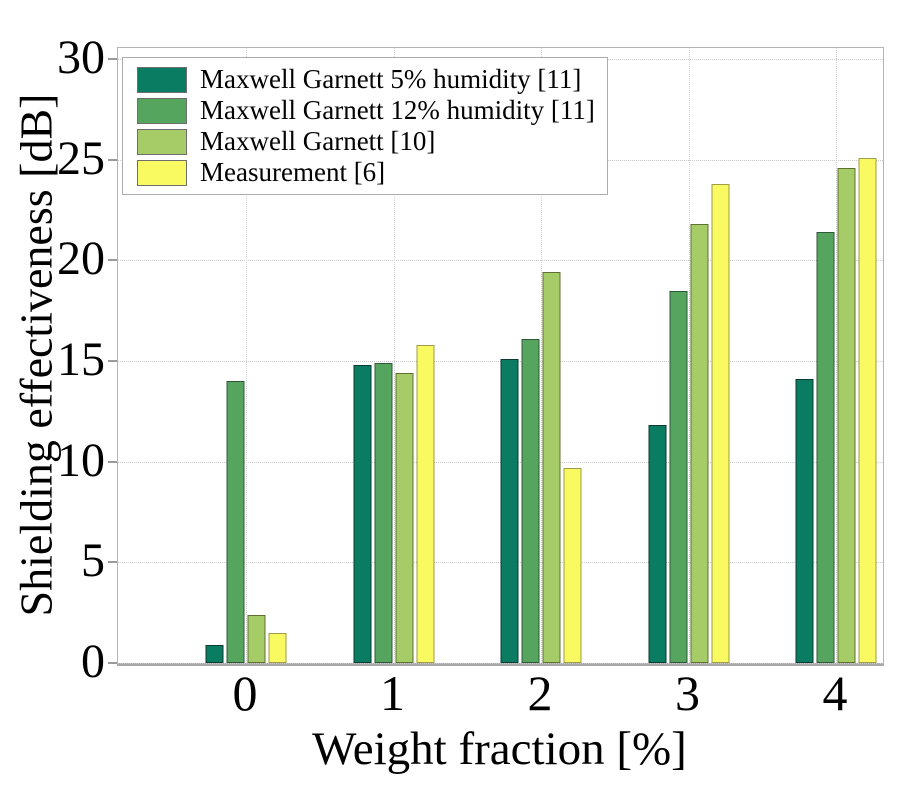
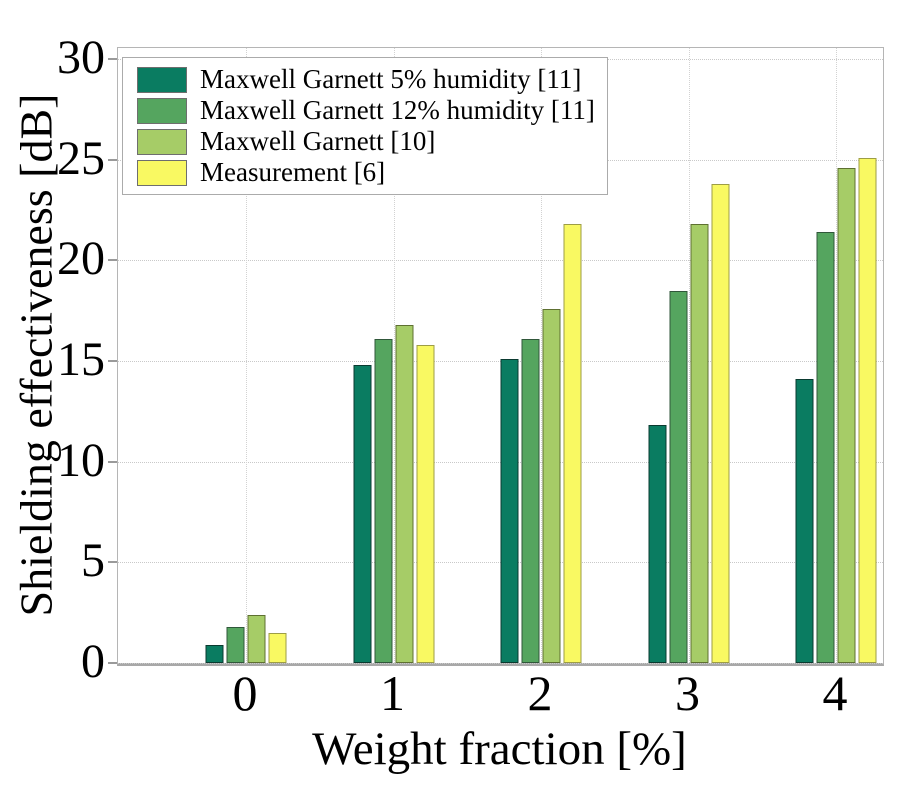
Maxwell Garnett 12% humidity [11]/0: 14.0 -> 1.8
Maxwell Garnett 12% humidity [11]/1: 14.9 -> 16.1
Maxwell Garnett [10]/1: 14.4 -> 16.8
Maxwell Garnett [10]/2: 19.4 -> 17.6
Measurement [6]/2: 9.7 -> 21.8
